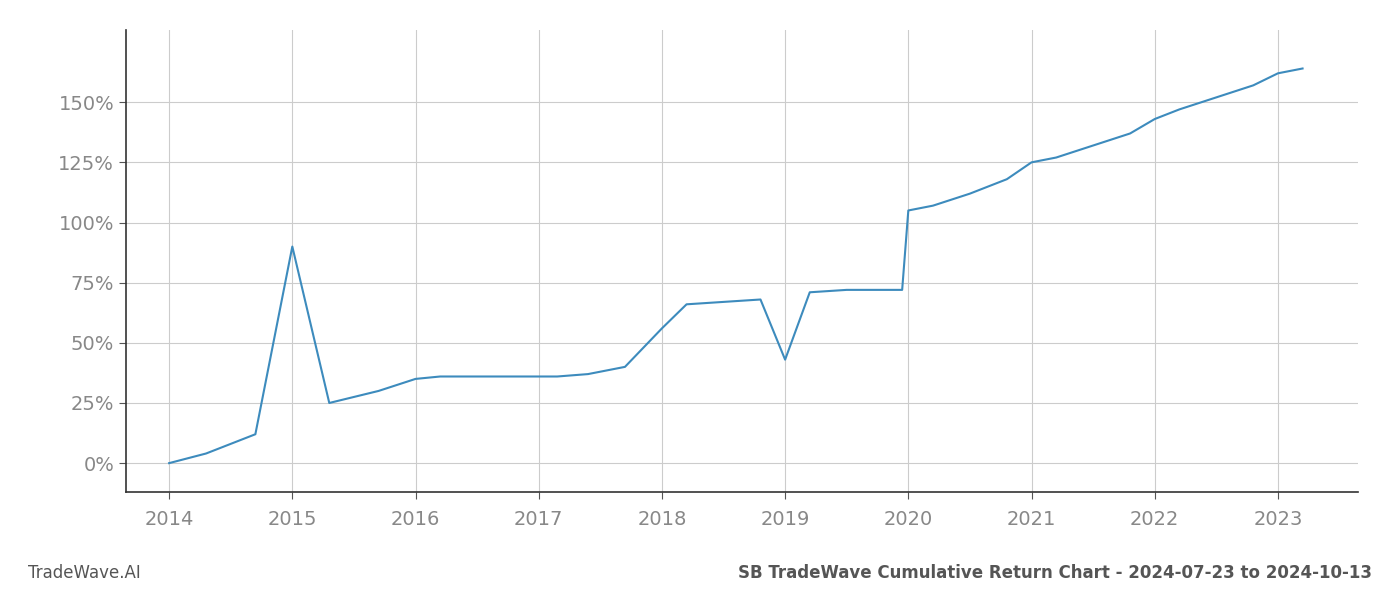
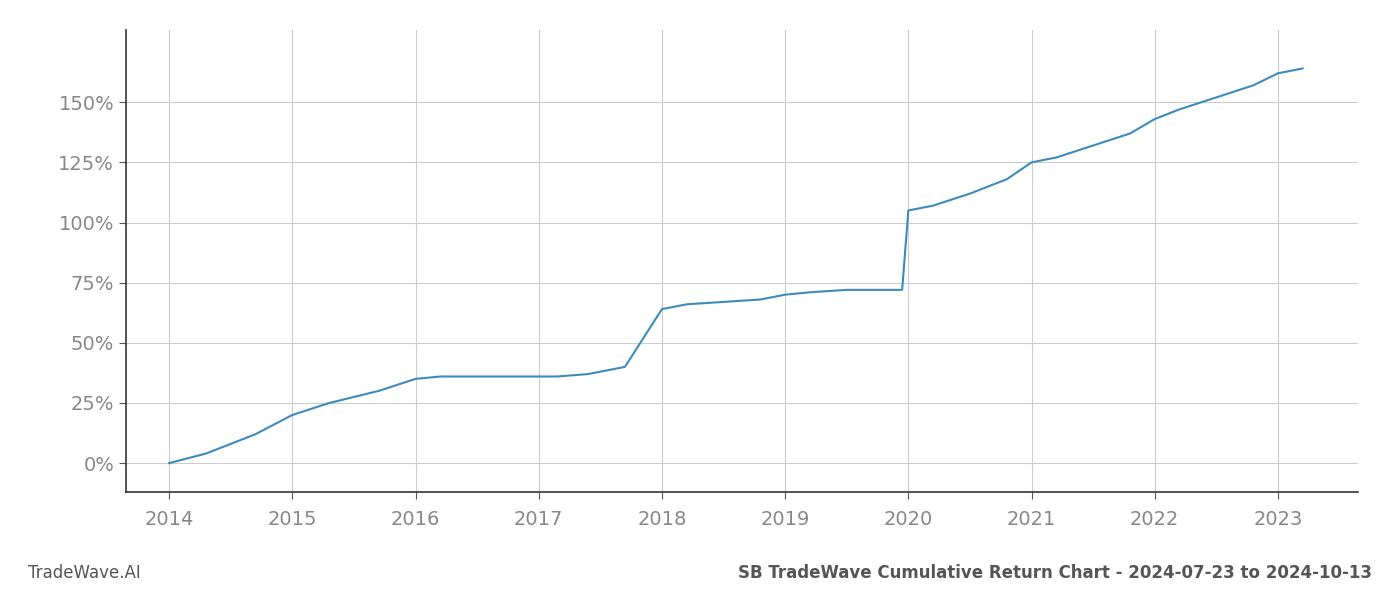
2015: 90% -> 20%
2018: 56% -> 64%
2019: 43% -> 70%
